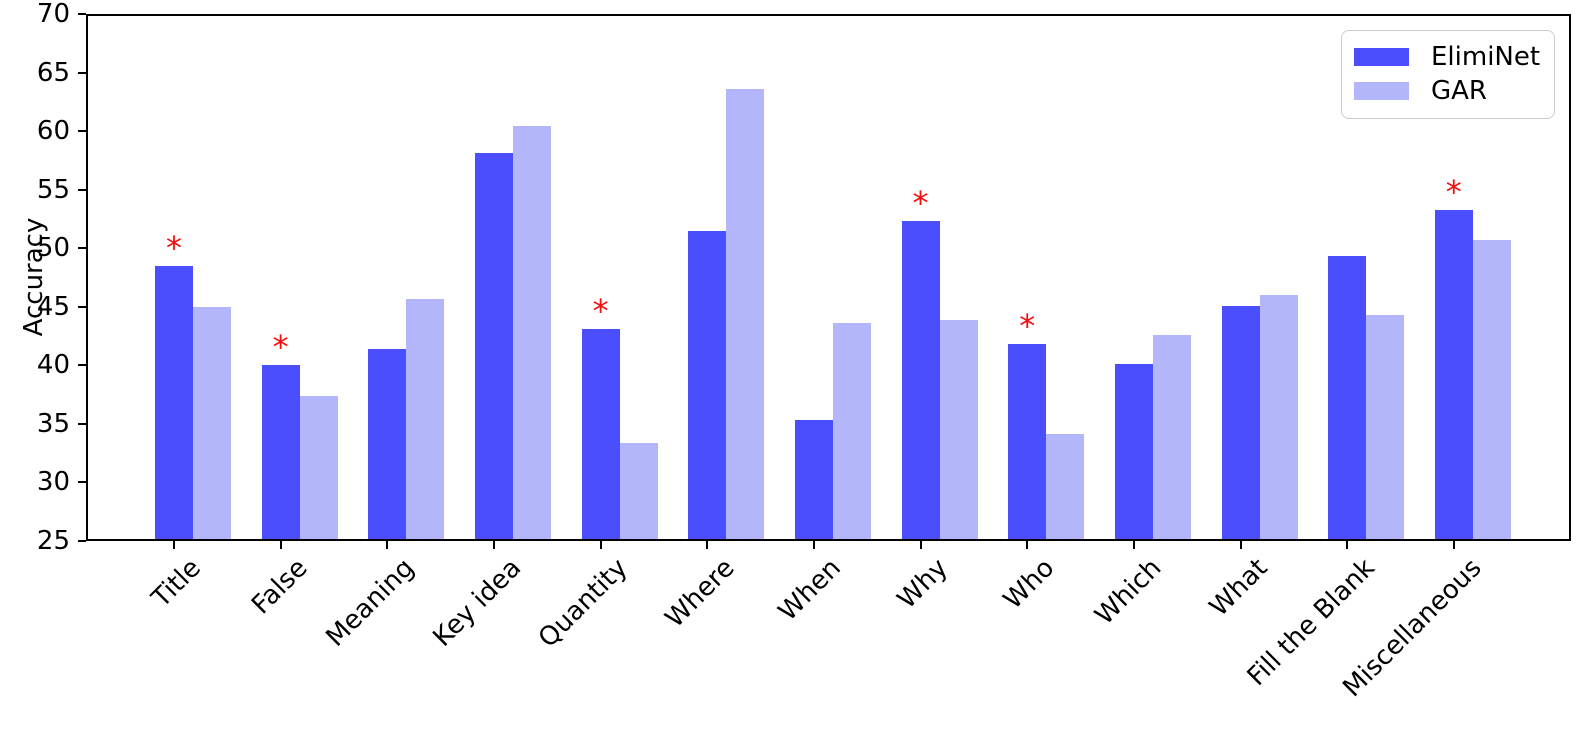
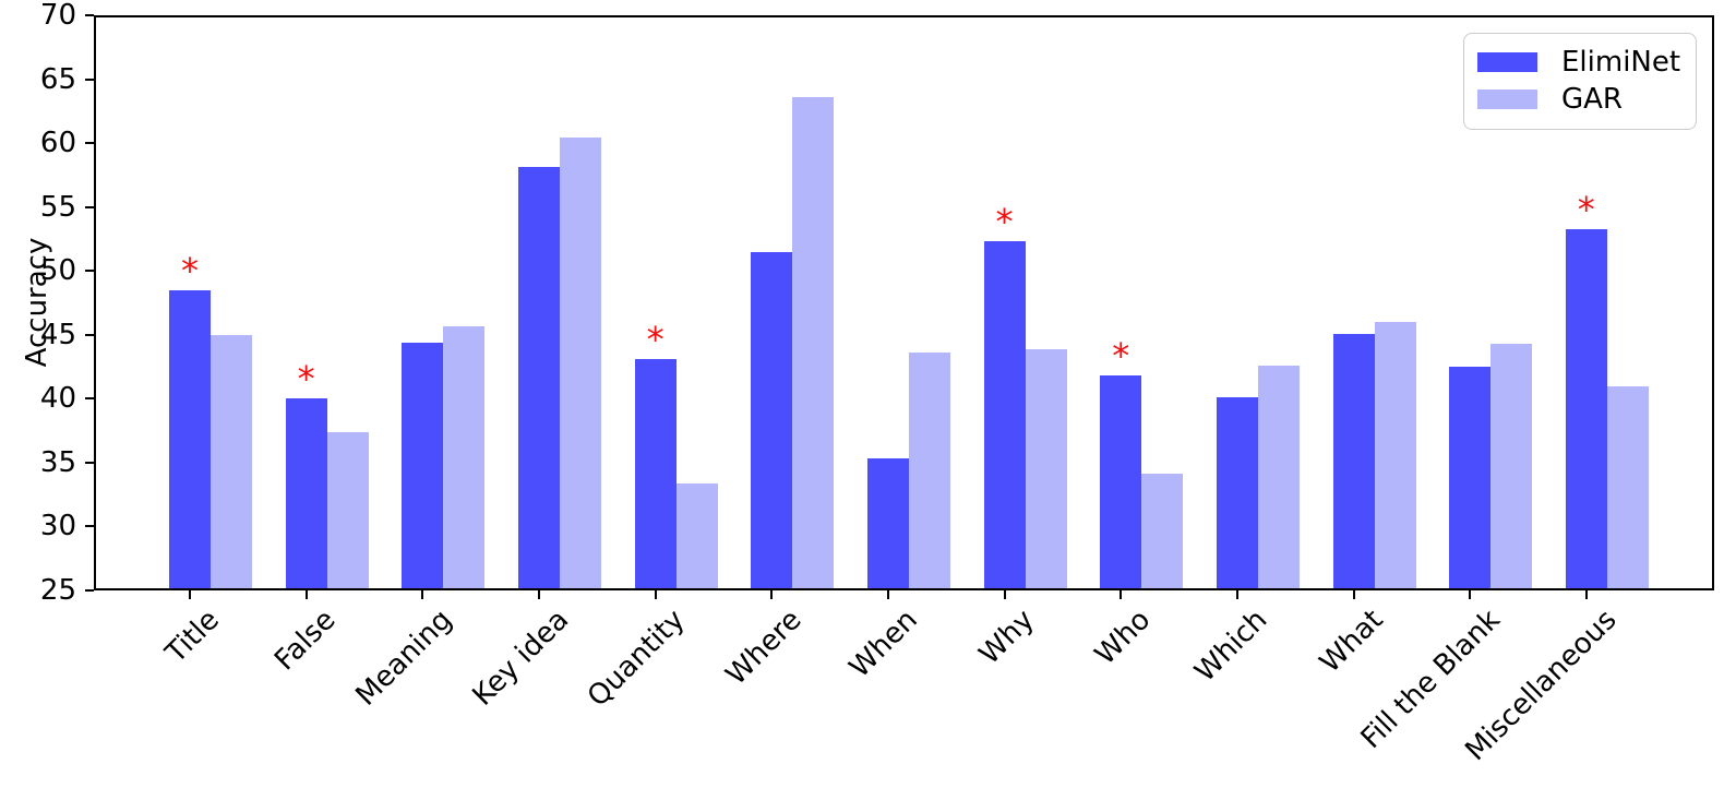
ElimiNet/Meaning: 41.4 -> 44.4
ElimiNet/Fill the Blank: 49.3 -> 42.5
GAR/Miscellaneous: 50.7 -> 41.0
